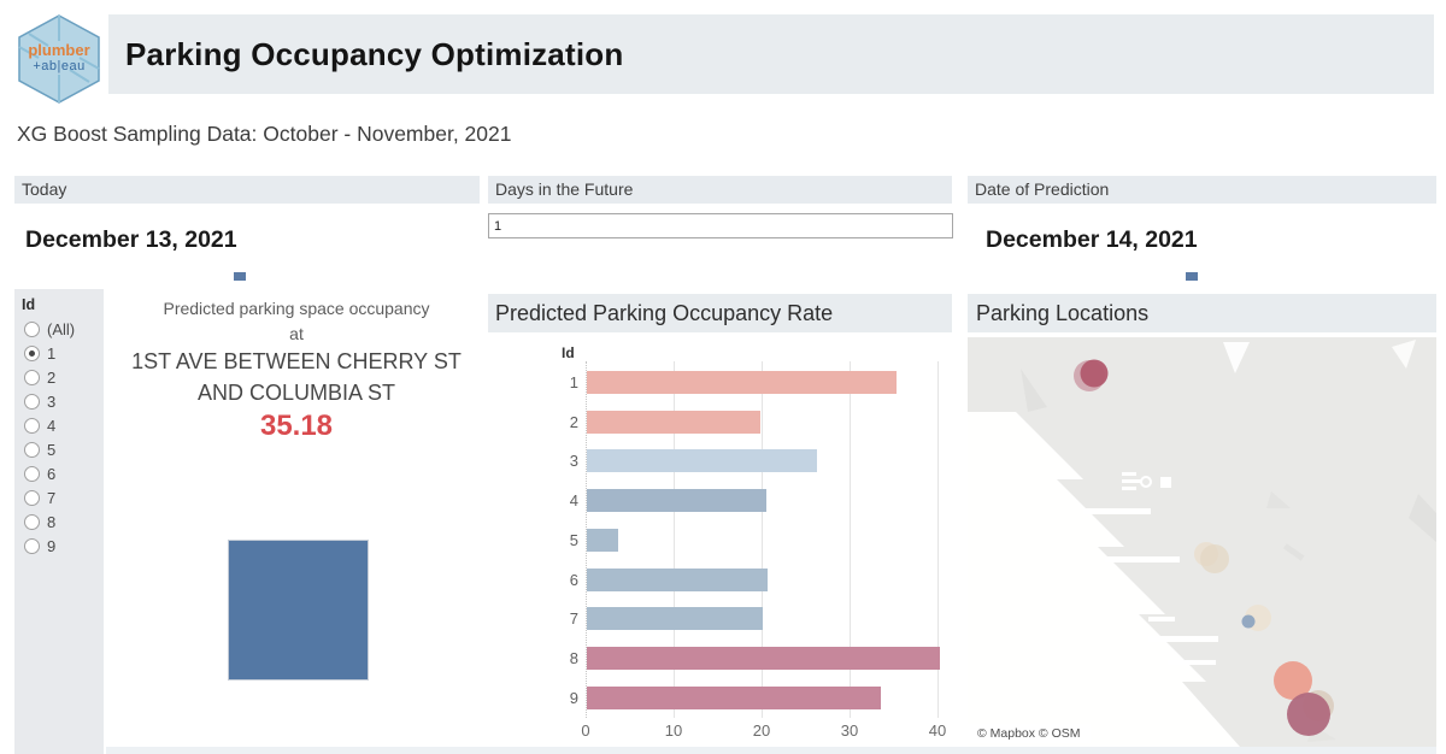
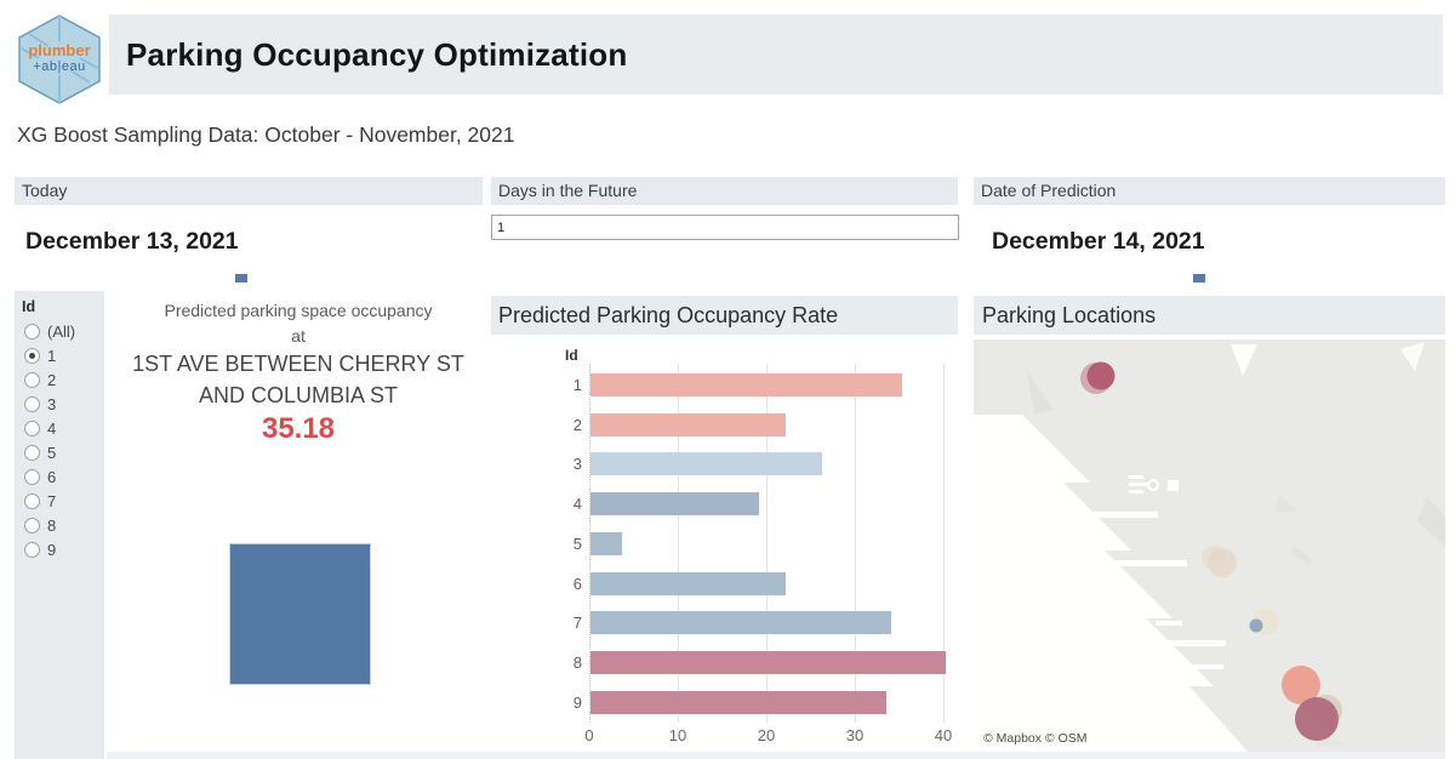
2: 20 -> 22
4: 20 -> 19
6: 20 -> 22
7: 20 -> 34
